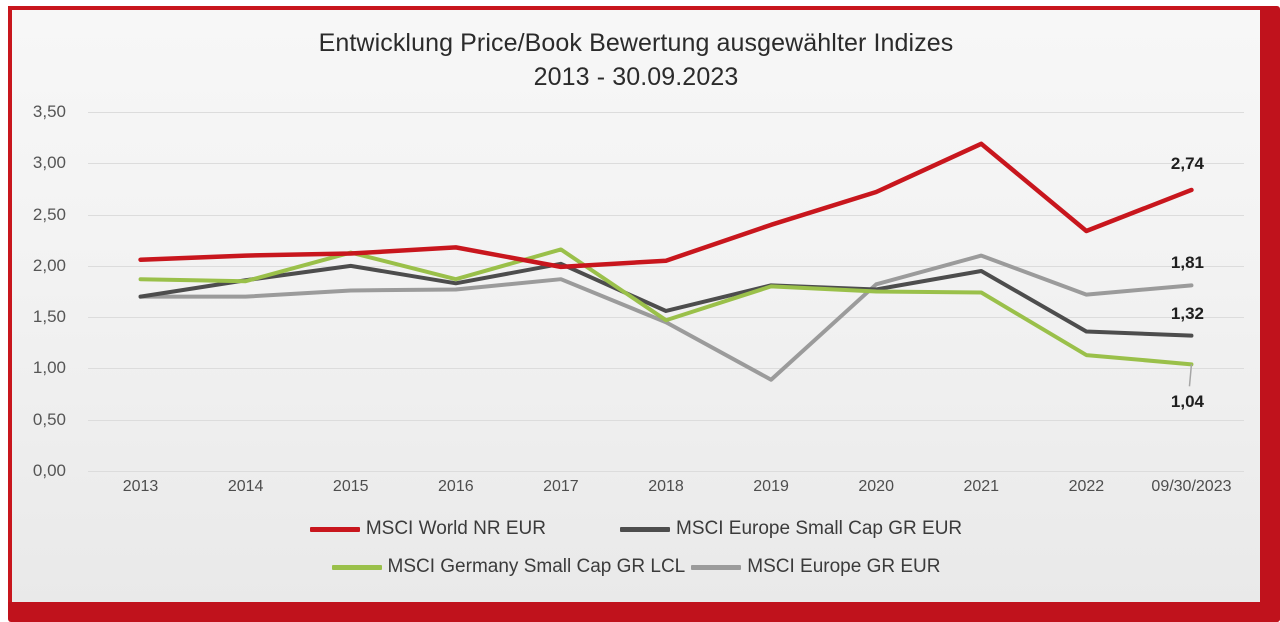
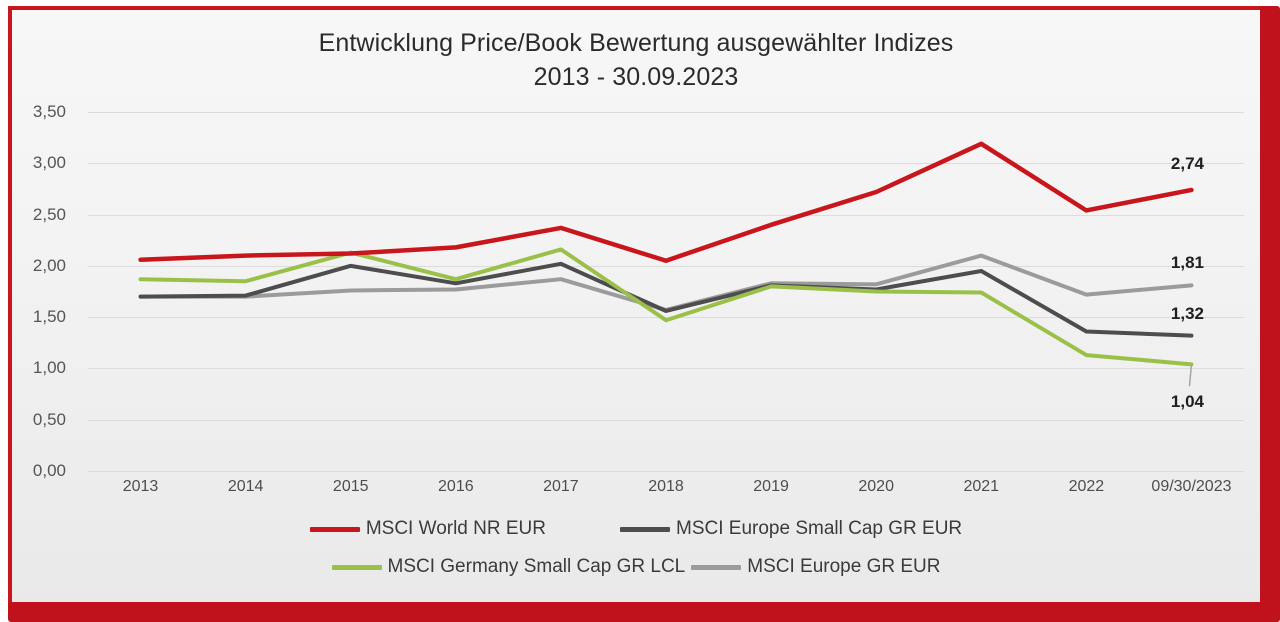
MSCI Europe Small Cap GR EUR/2014: 1,86 -> 1,71
MSCI World NR EUR/2017: 1,99 -> 2,37
MSCI Europe GR EUR/2018: 1,45 -> 1,57
MSCI Europe GR EUR/2019: 0,89 -> 1,83
MSCI World NR EUR/2022: 2,34 -> 2,54
